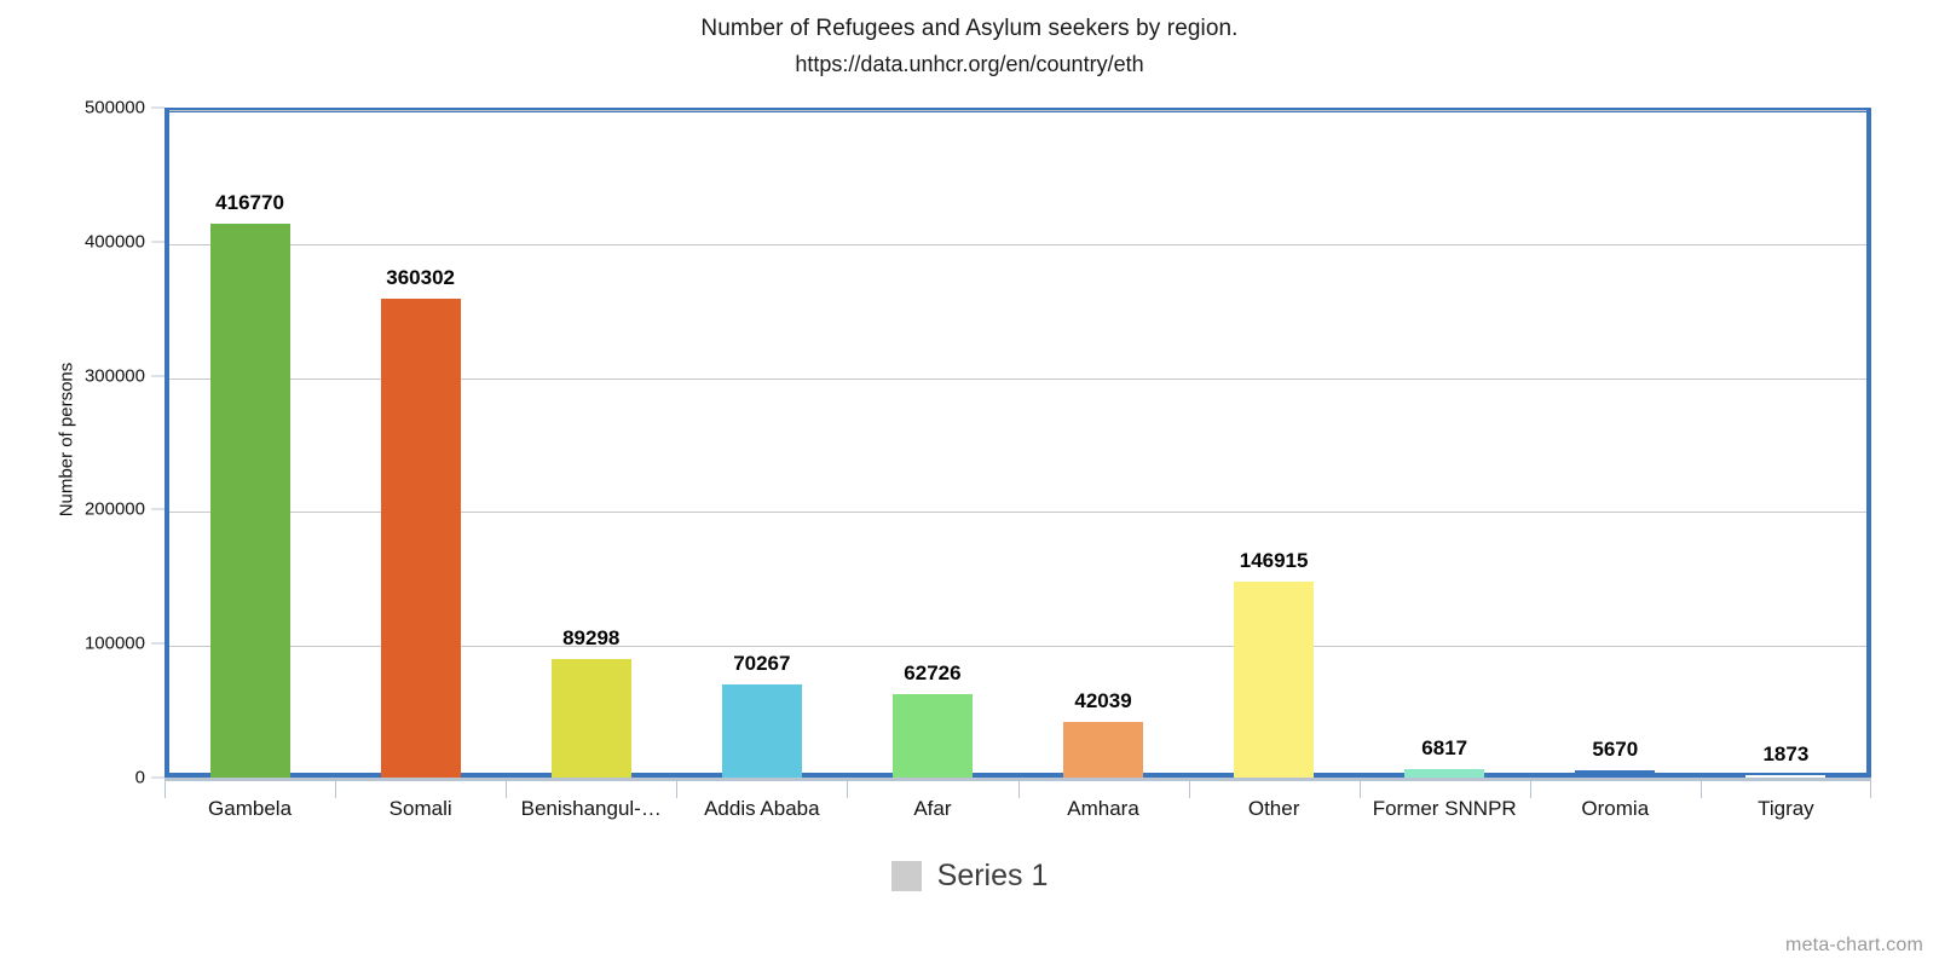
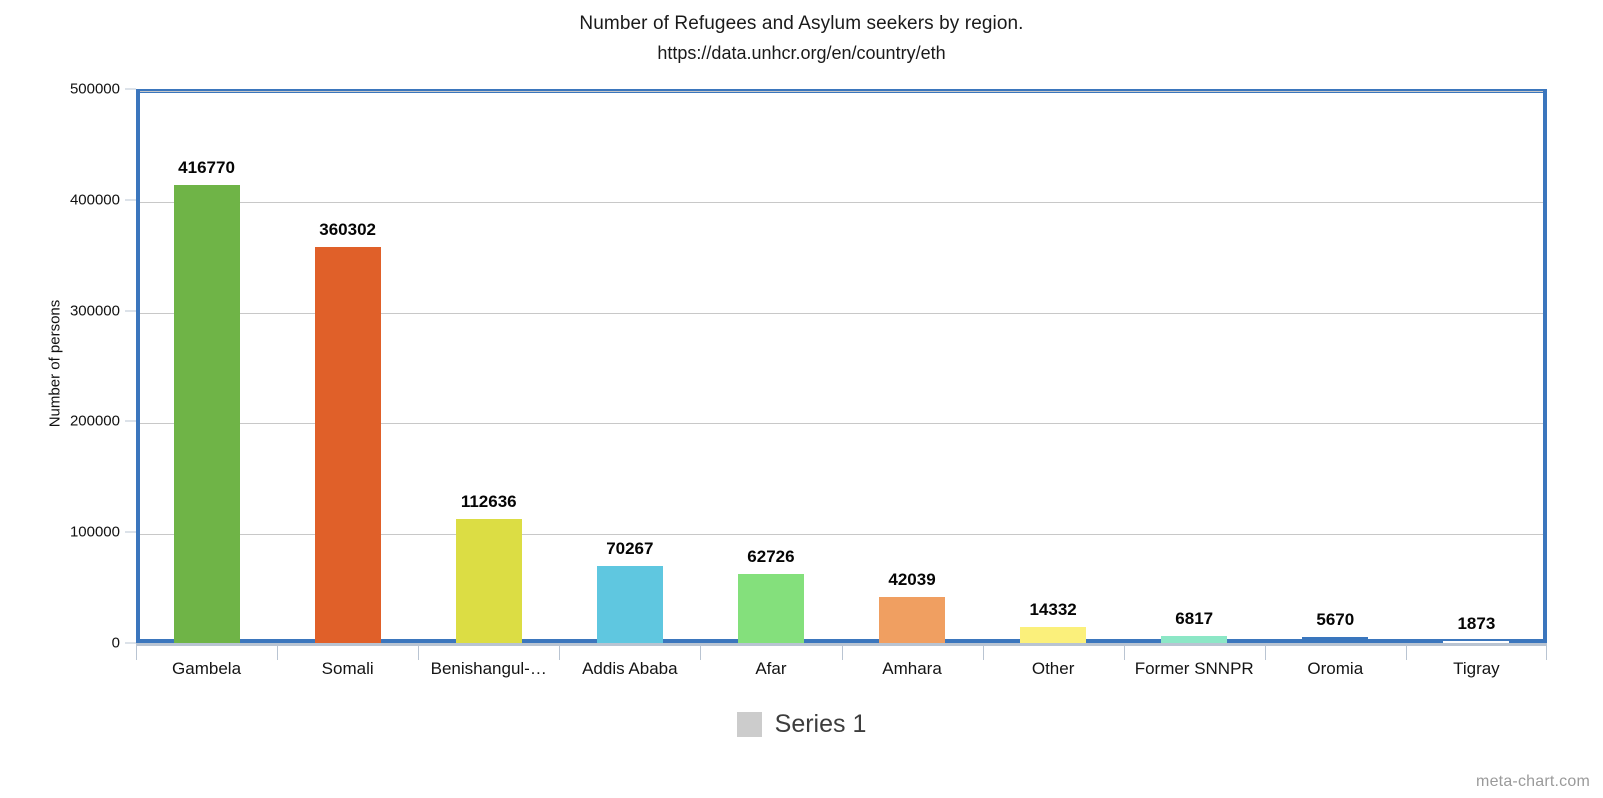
Benishangul-…: 89298 -> 112636
Other: 146915 -> 14332
